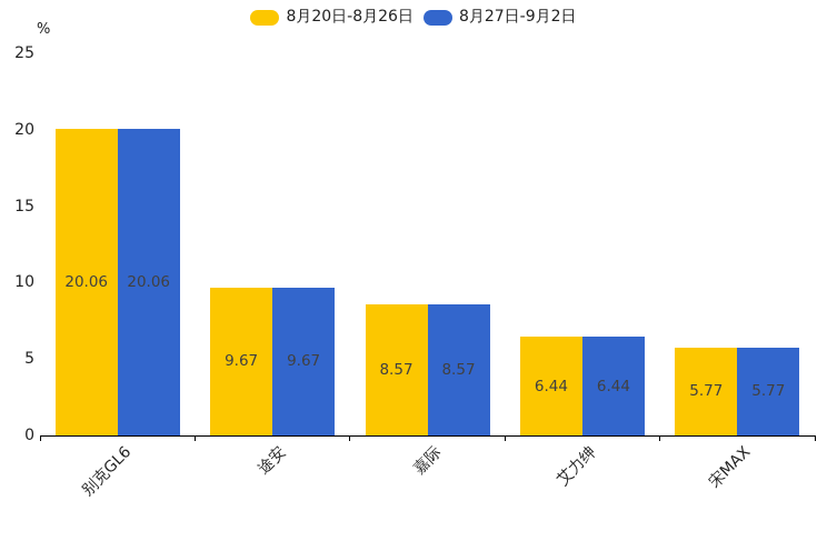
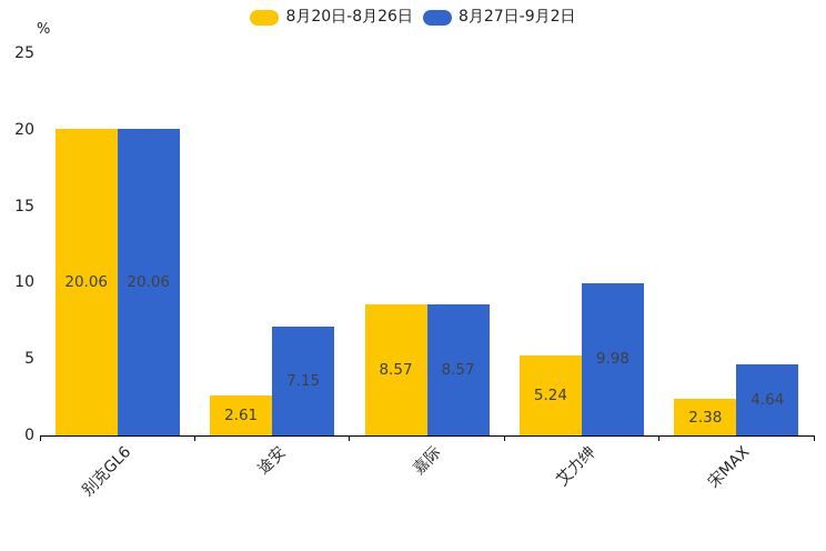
8月20日-8月26日/途安: 9.67 -> 2.61
8月27日-9月2日/途安: 9.67 -> 7.15
8月20日-8月26日/艾力绅: 6.44 -> 5.24
8月27日-9月2日/艾力绅: 6.44 -> 9.98
8月20日-8月26日/宋MAX: 5.77 -> 2.38
8月27日-9月2日/宋MAX: 5.77 -> 4.64
